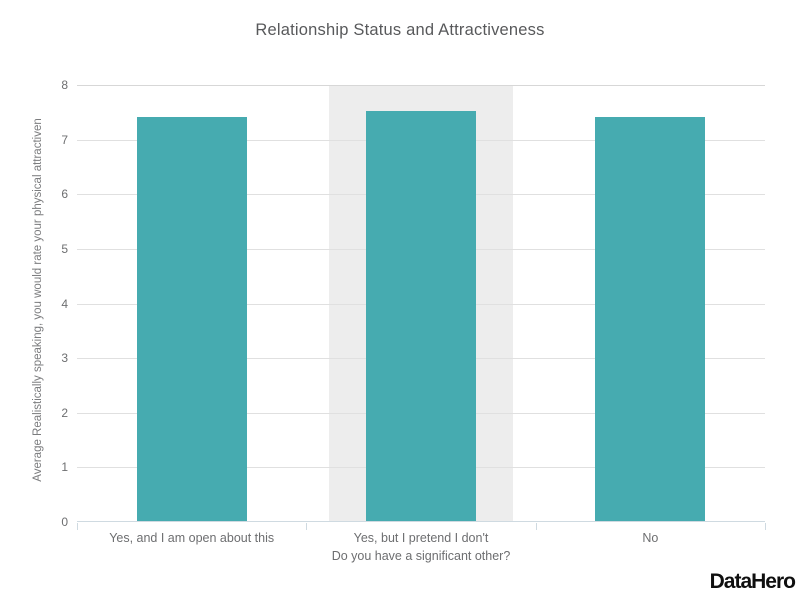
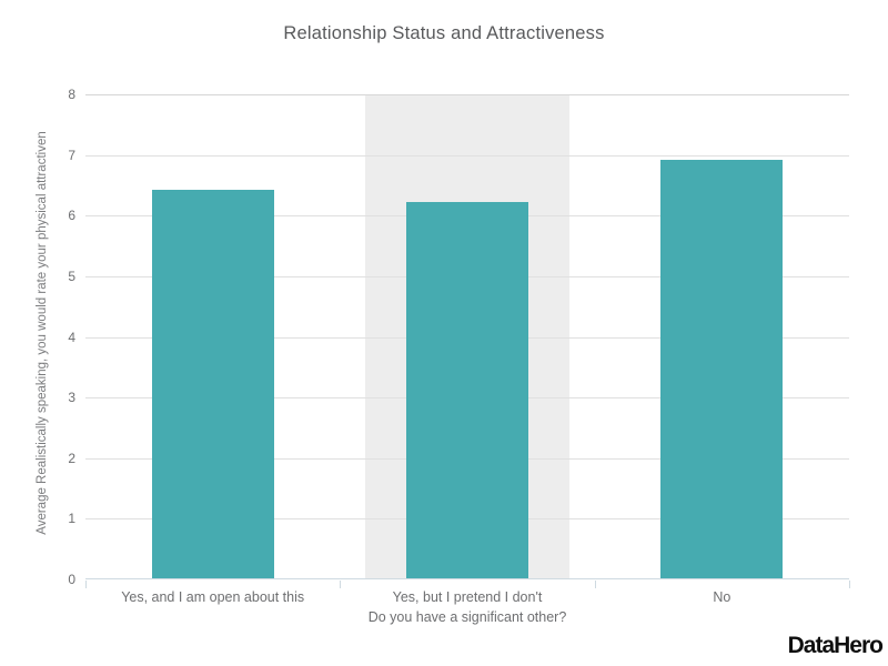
Yes, and I am open about this: 7.4 -> 6.4
Yes, but I pretend I don't: 7.5 -> 6.2
No: 7.4 -> 6.9
